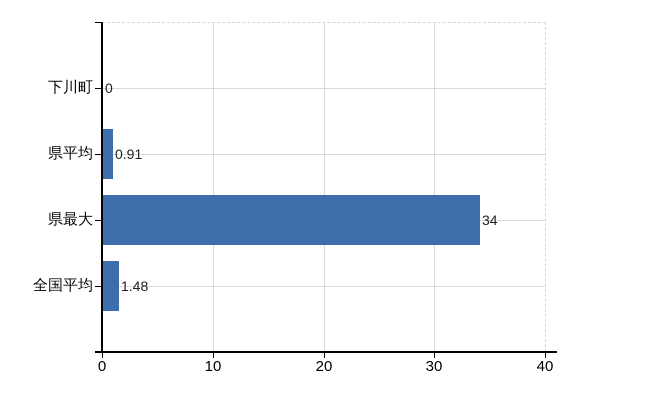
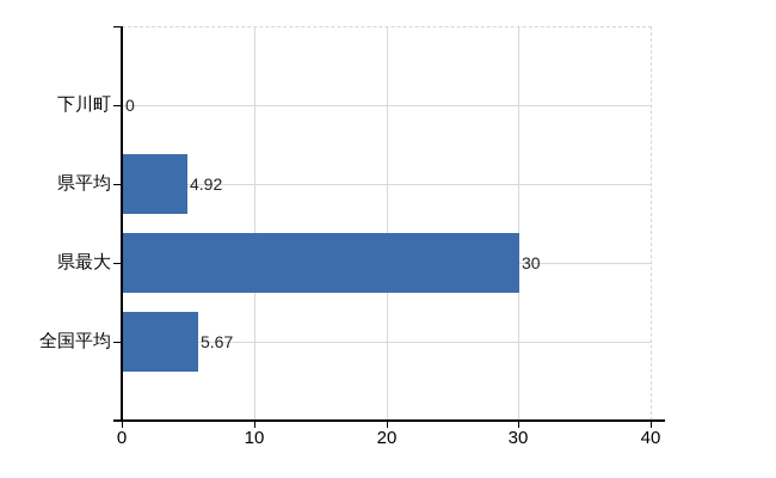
県平均: 0.91 -> 4.92
県最大: 34 -> 30
全国平均: 1.48 -> 5.67
